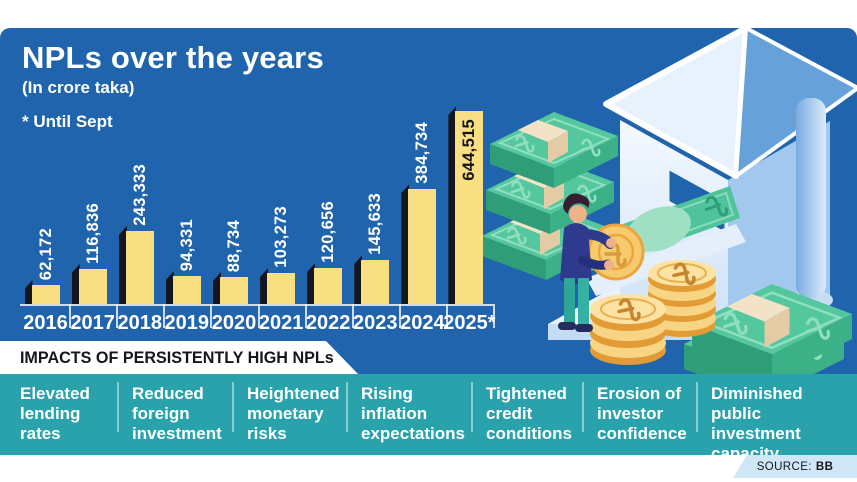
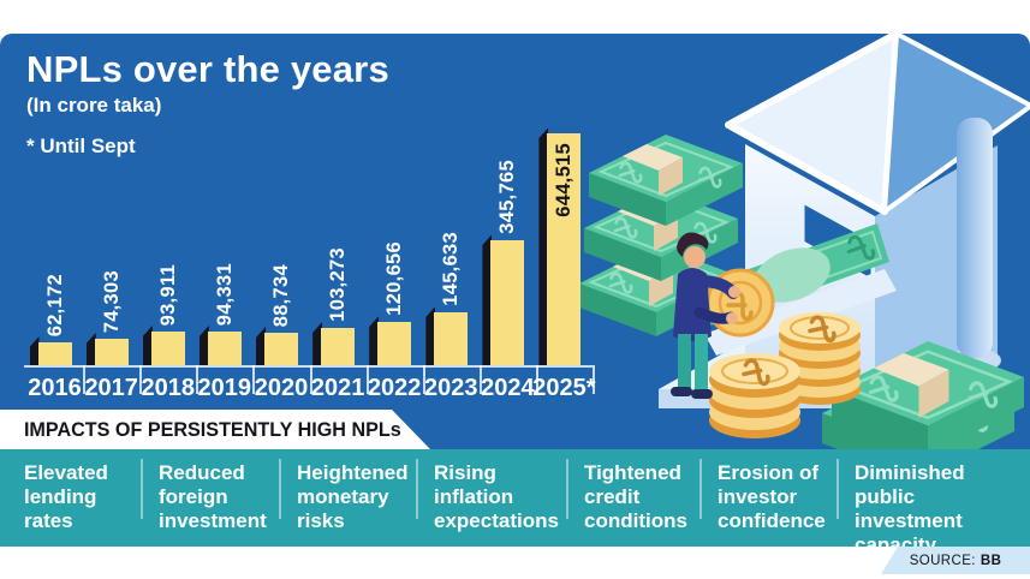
2017: 116,836 -> 74,303
2018: 243,333 -> 93,911
2024: 384,734 -> 345,765
